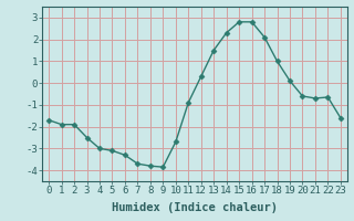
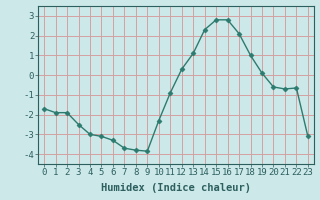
10: -2.7 -> -2.3
13: 1.5 -> 1.1
23: -1.6 -> -3.1
